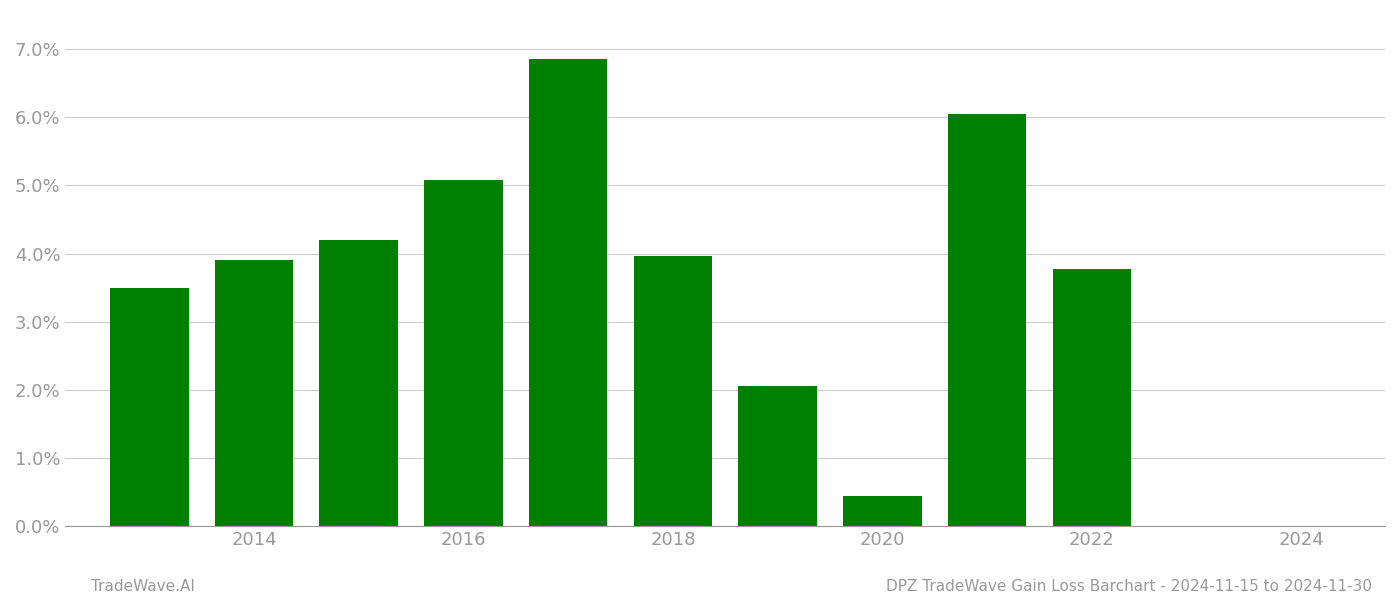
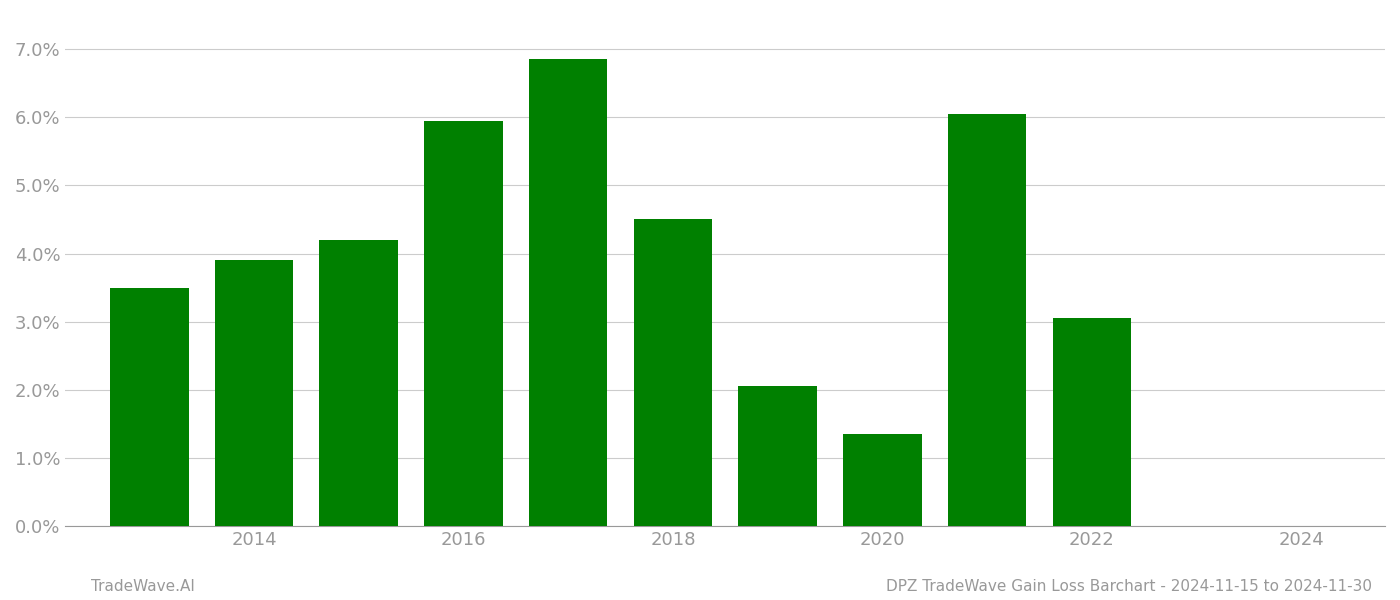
2016: 5.08% -> 5.95%
2018: 3.96% -> 4.50%
2020: 0.44% -> 1.35%
2022: 3.78% -> 3.05%
